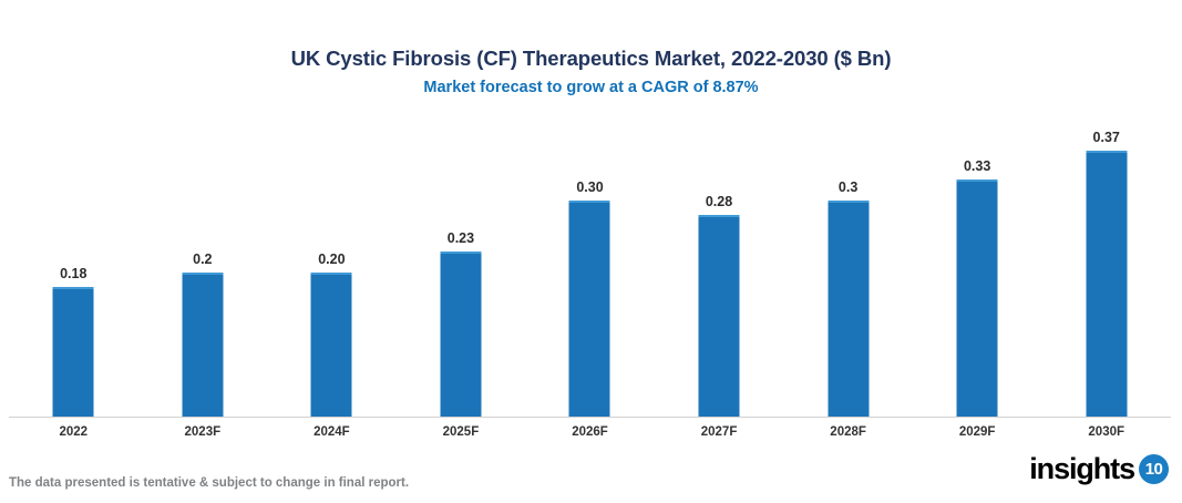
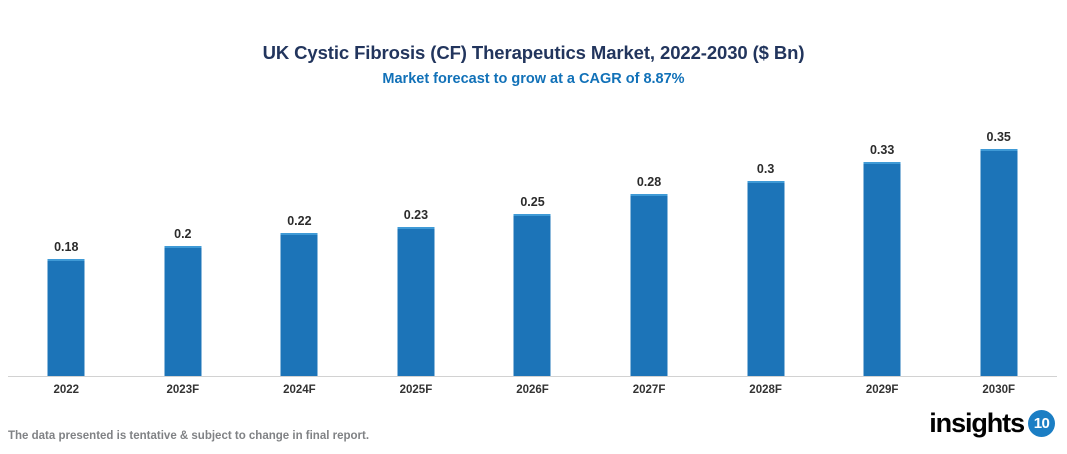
2024F: 0.20 -> 0.22
2026F: 0.30 -> 0.25
2030F: 0.37 -> 0.35
